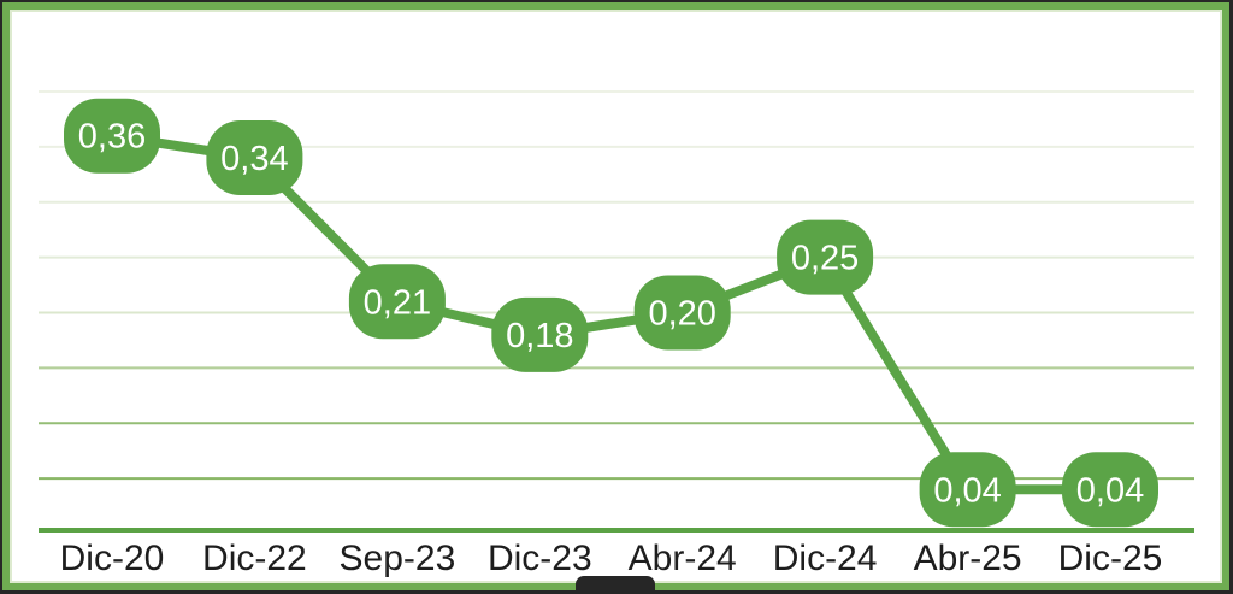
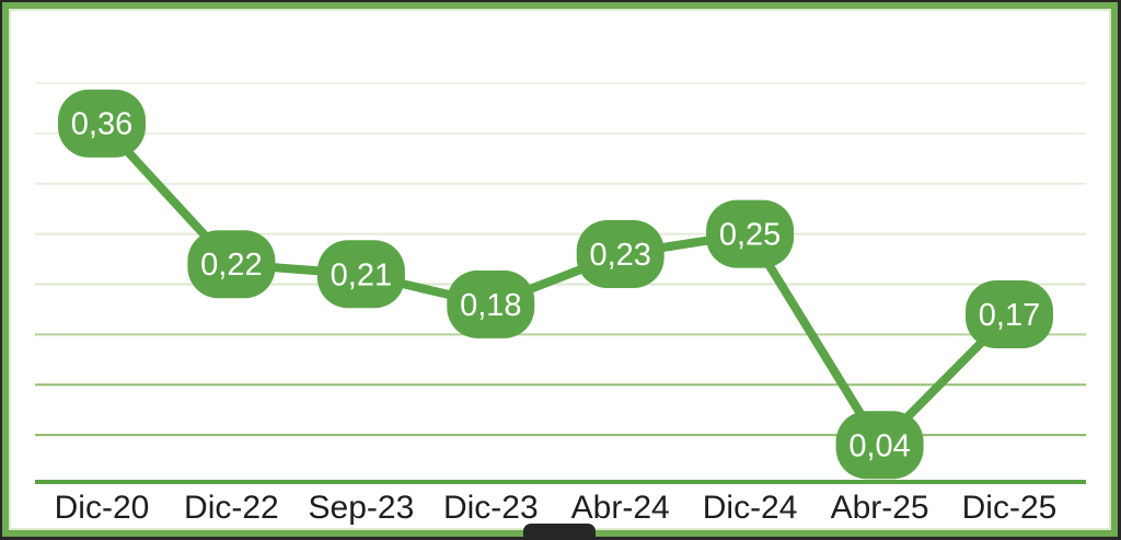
Dic-22: 0,34 -> 0,22
Abr-24: 0,20 -> 0,23
Dic-25: 0,04 -> 0,17
